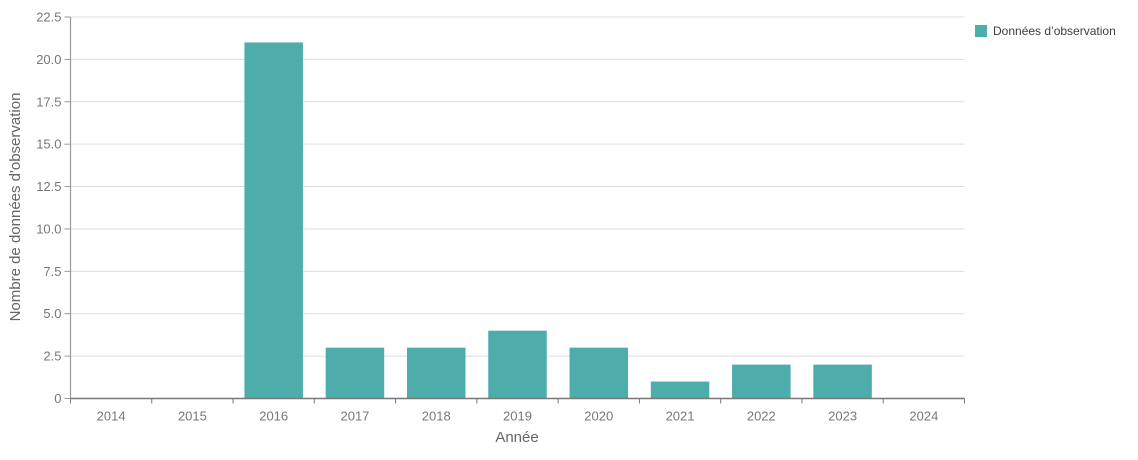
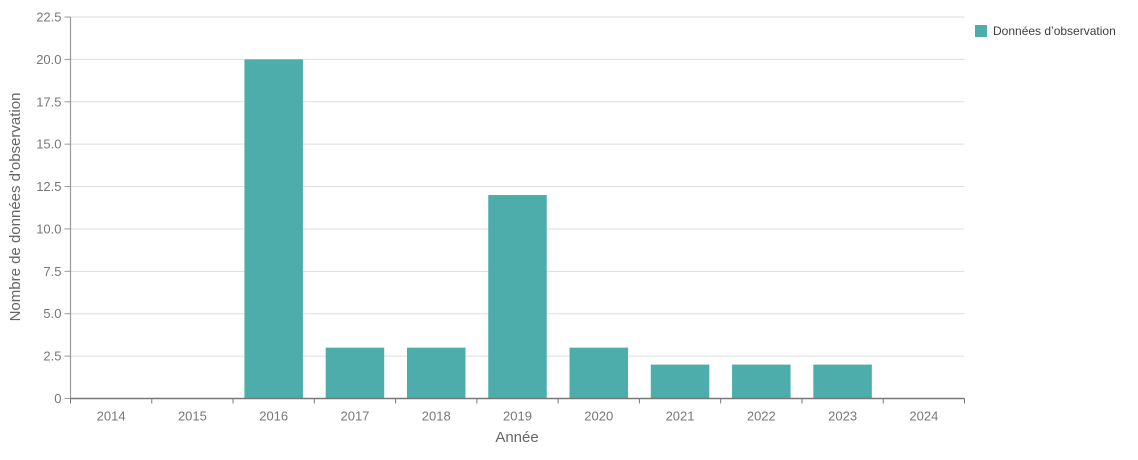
2016: 21 -> 20
2019: 4 -> 12
2021: 1 -> 2
